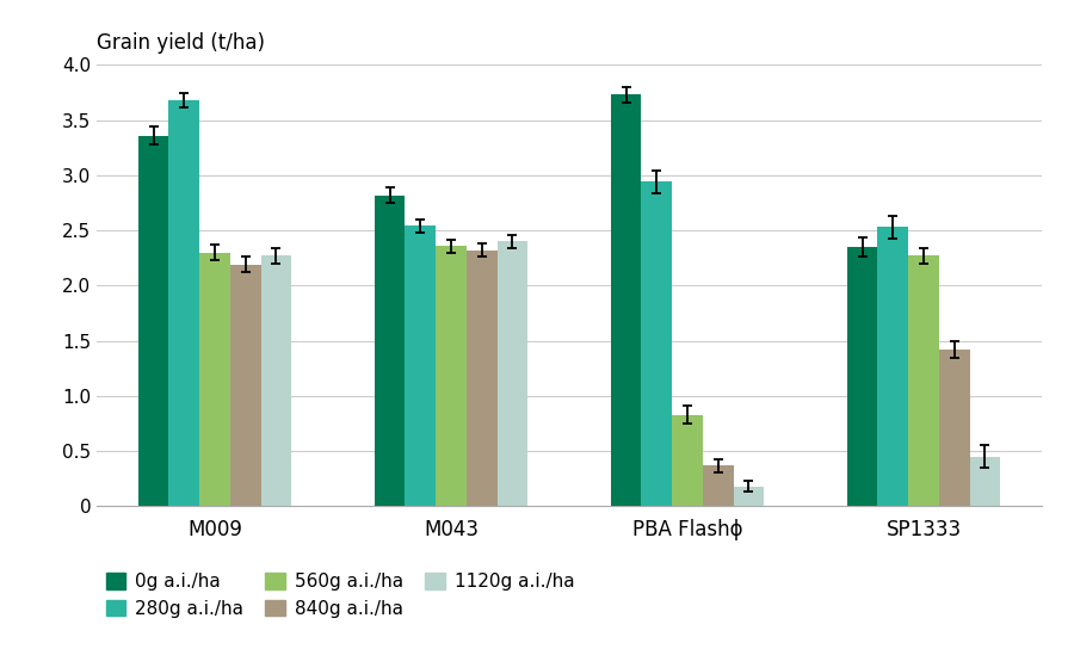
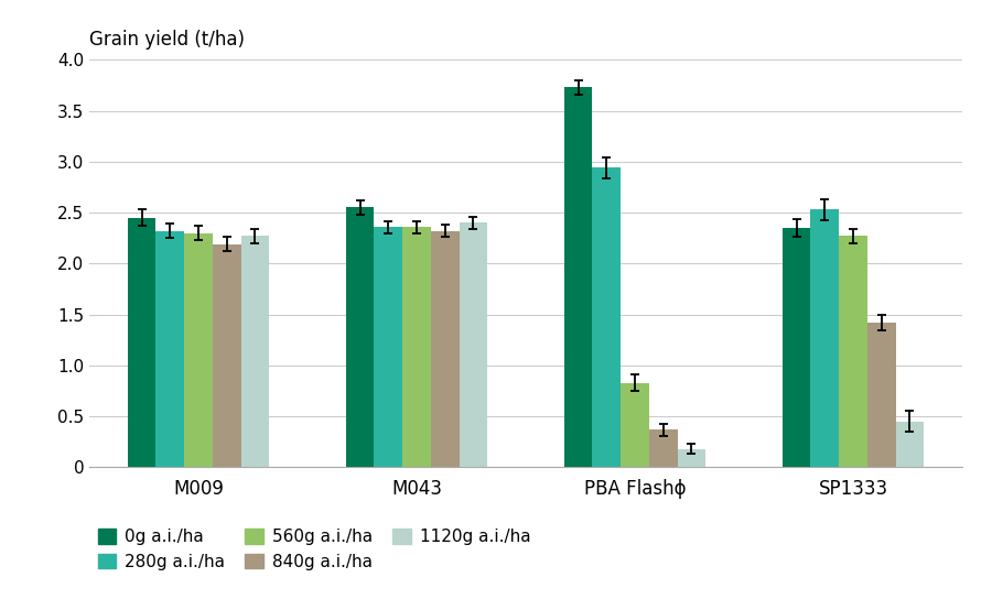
0g a.i./ha/M009: 3.36 -> 2.45
280g a.i./ha/M009: 3.68 -> 2.32
0g a.i./ha/M043: 2.82 -> 2.55
280g a.i./ha/M043: 2.54 -> 2.36
